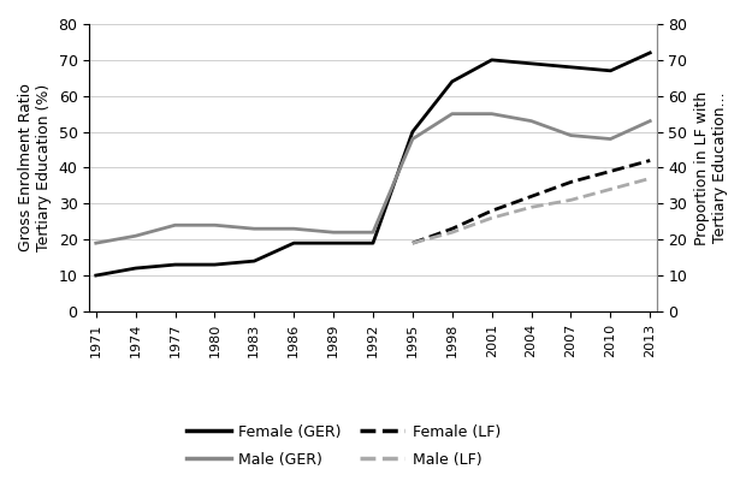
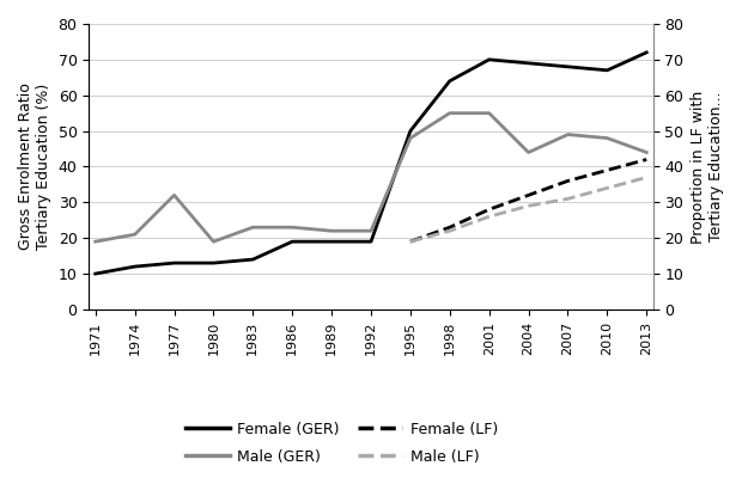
Male (GER)/1977: 24 -> 32
Male (GER)/1980: 24 -> 19
Male (GER)/2004: 53 -> 44
Male (GER)/2013: 53 -> 44
